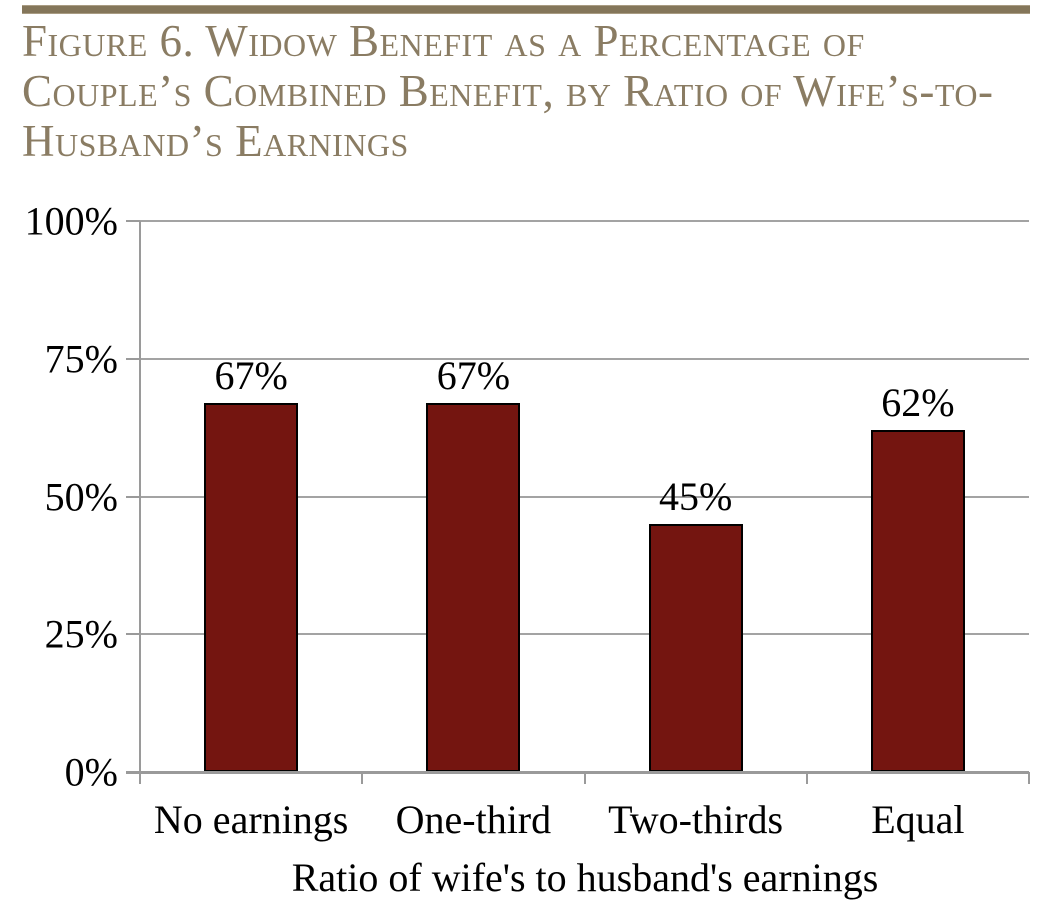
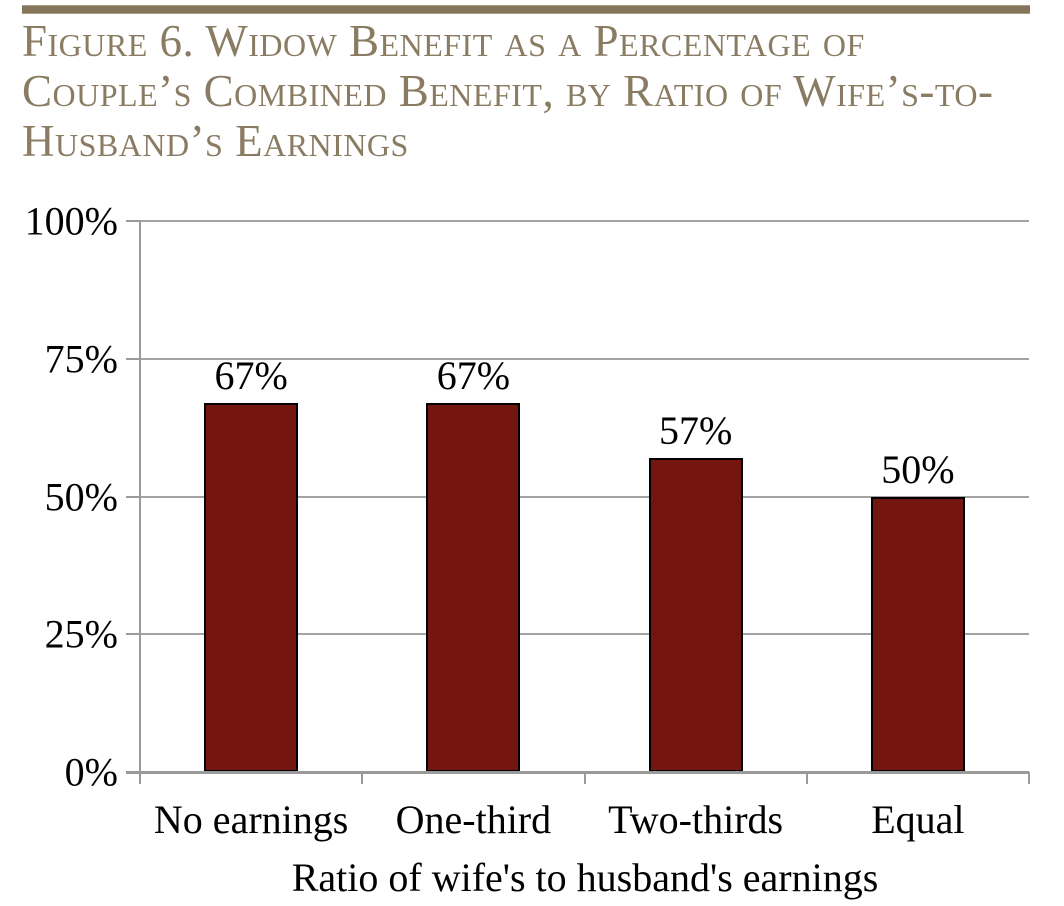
Two-thirds: 45% -> 57%
Equal: 62% -> 50%
